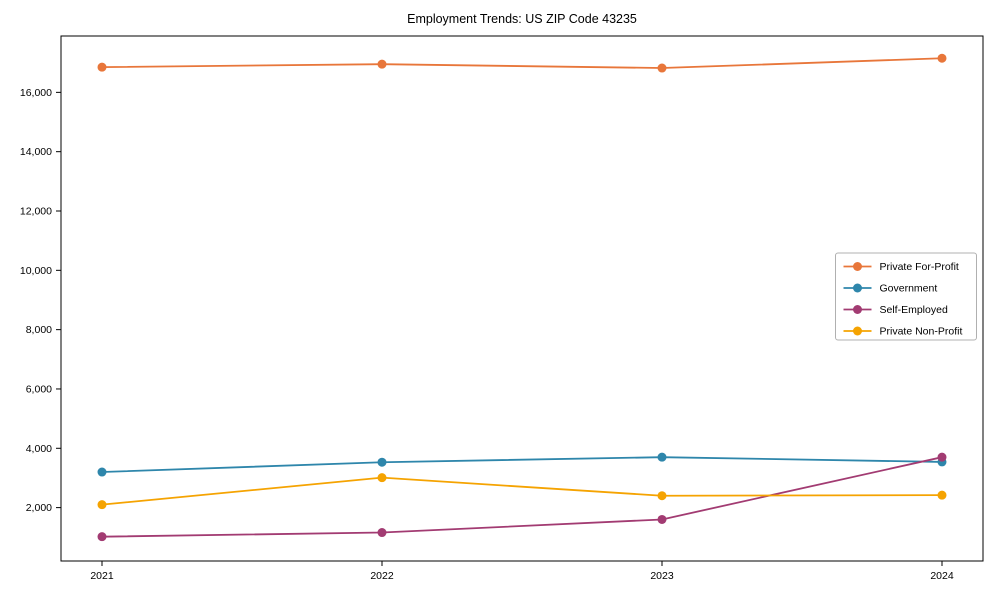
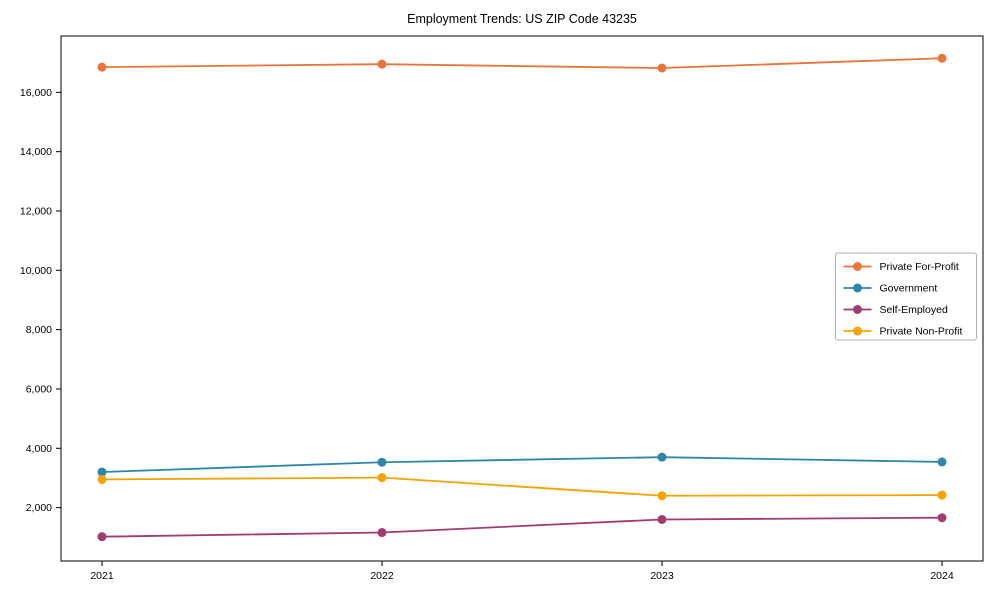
Private Non-Profit/2021: 2100 -> 3000
Self-Employed/2024: 3700 -> 1700
